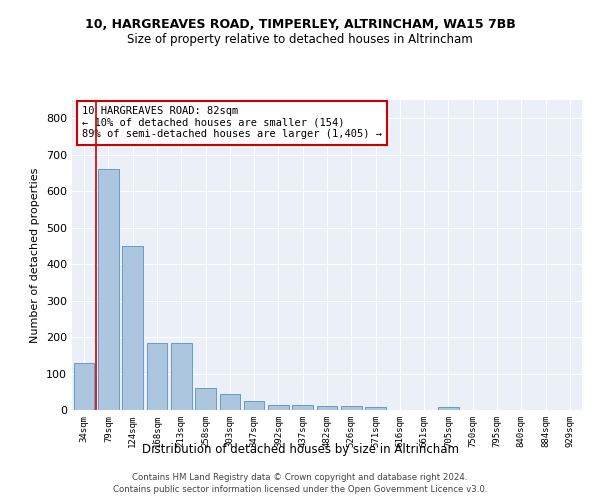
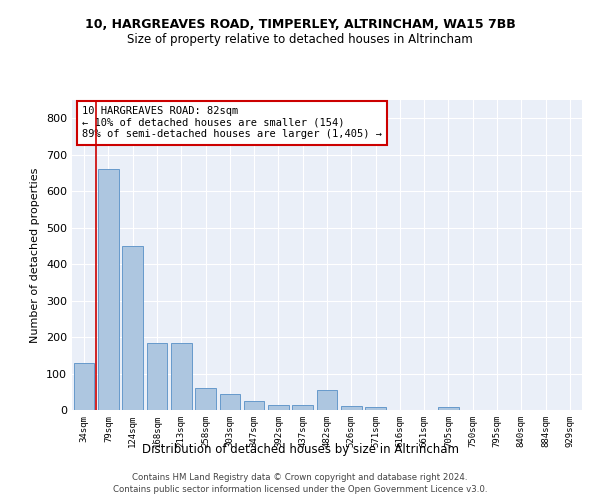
482sqm: 12 -> 55
